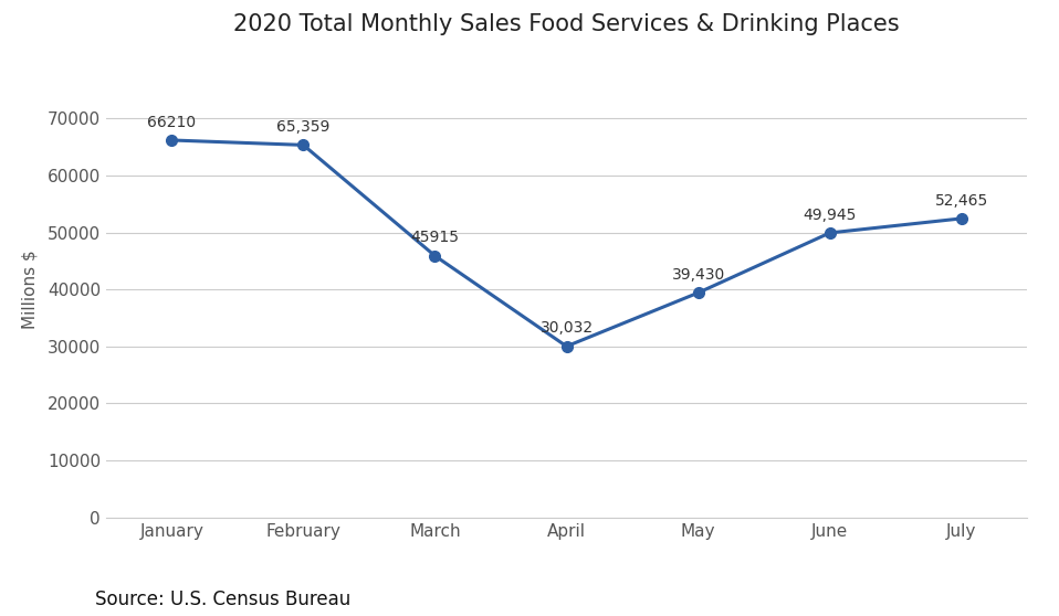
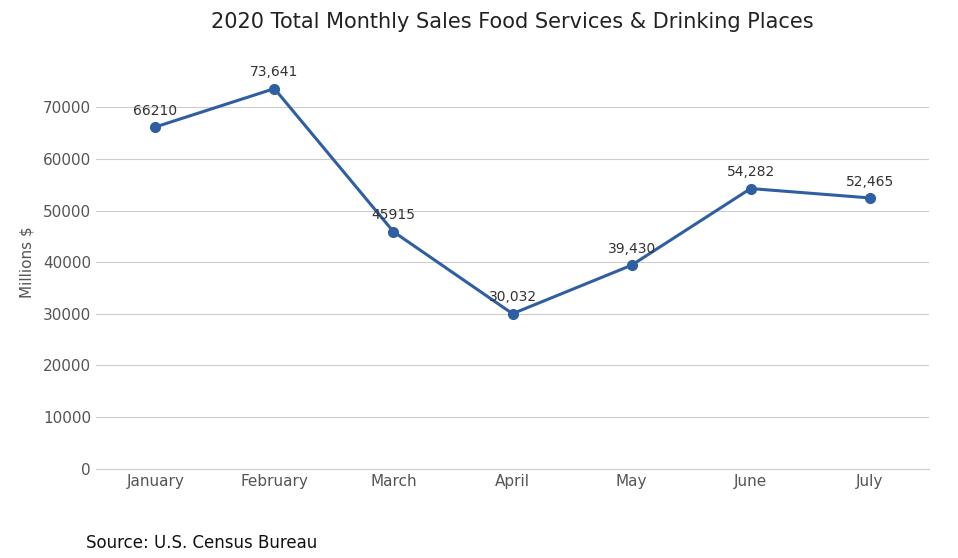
February: 65,359 -> 73,641
June: 49,945 -> 54,282
